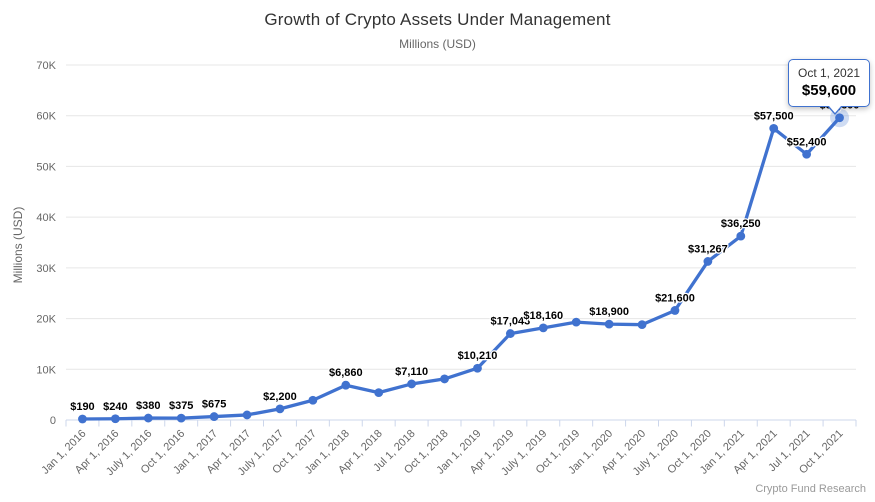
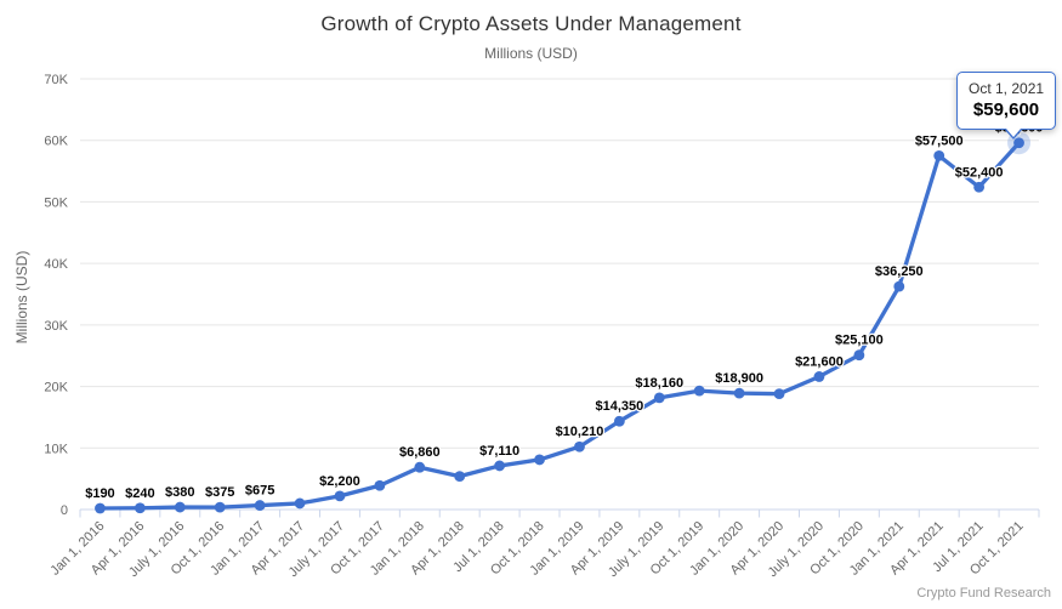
Apr 1, 2019: $17,043 -> $14,350
Oct 1, 2020: $31,267 -> $25,100
